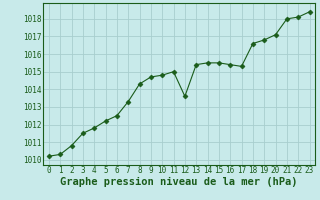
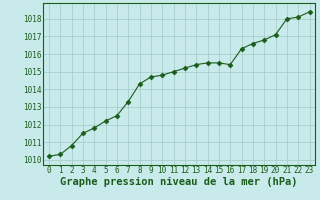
12: 1013.6 -> 1015.2
17: 1015.3 -> 1016.3
